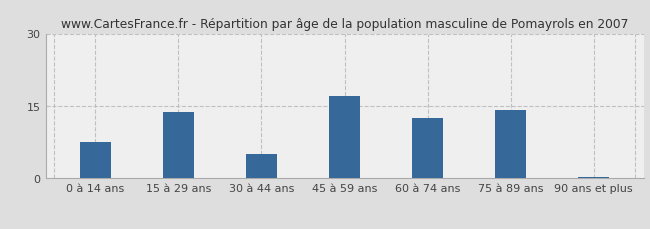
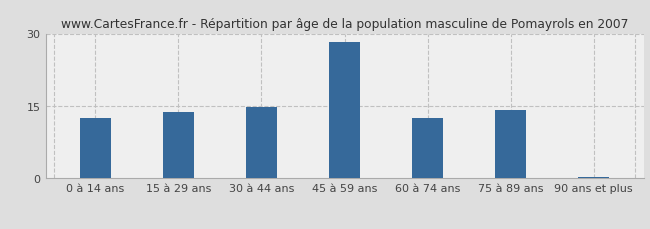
0 à 14 ans: 7.5 -> 12.5
30 à 44 ans: 5.0 -> 14.7
45 à 59 ans: 17.0 -> 28.2
